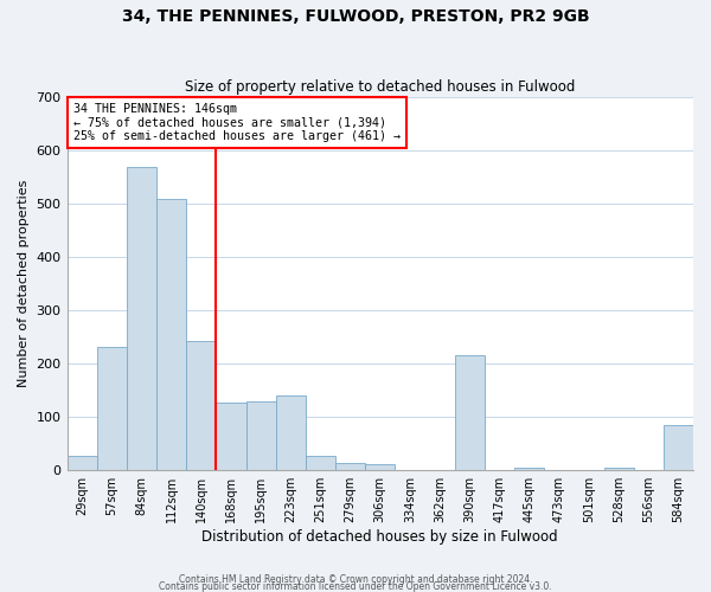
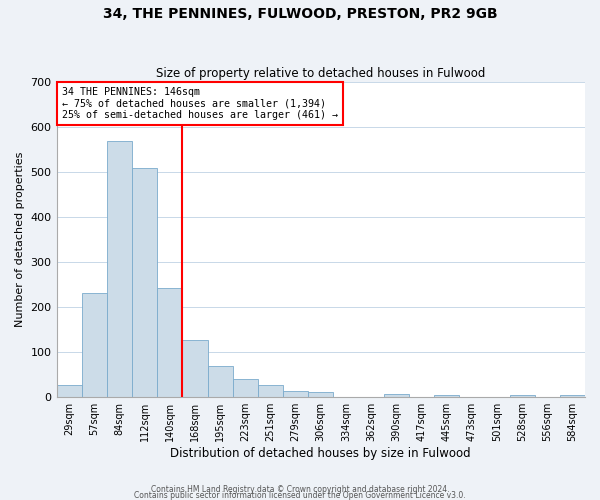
195sqm: 130 -> 69
223sqm: 140 -> 41
390sqm: 215 -> 8
584sqm: 85 -> 5
